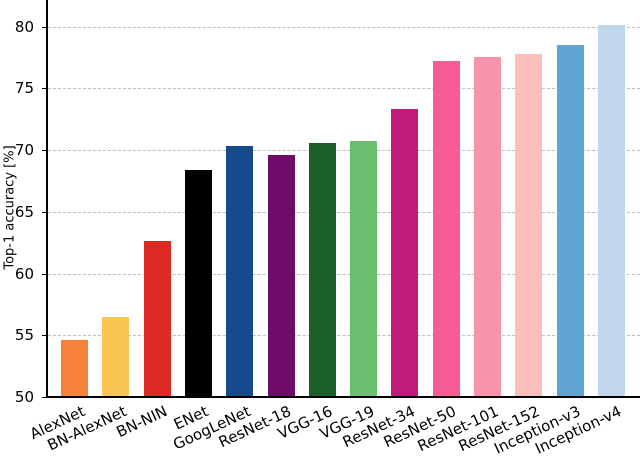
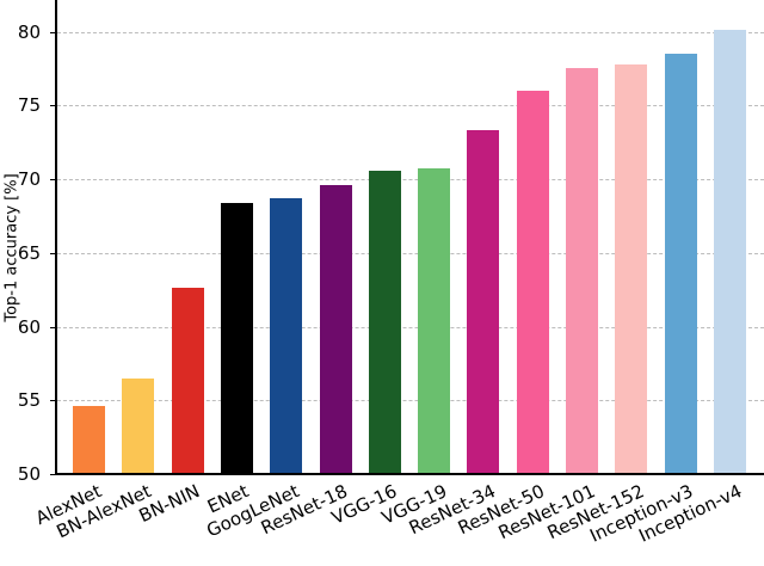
GoogLeNet: 70.3 -> 68.7
ResNet-50: 77.2 -> 76.0
